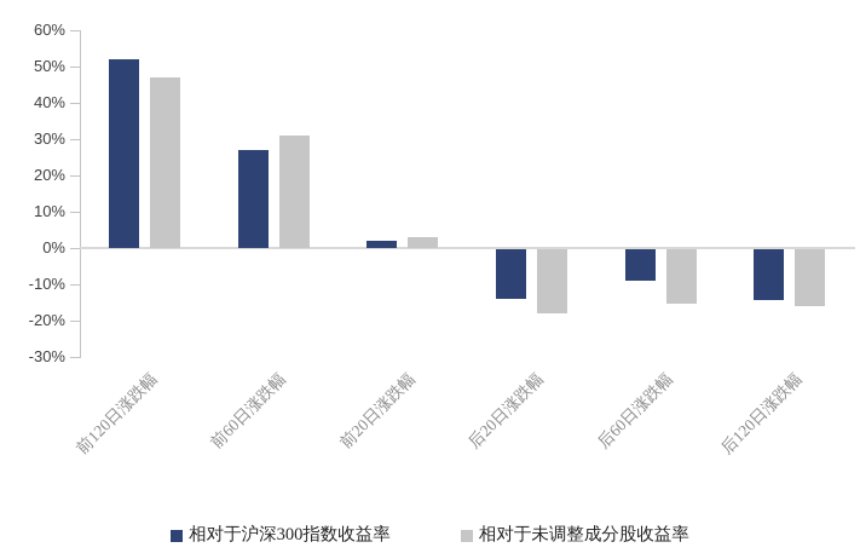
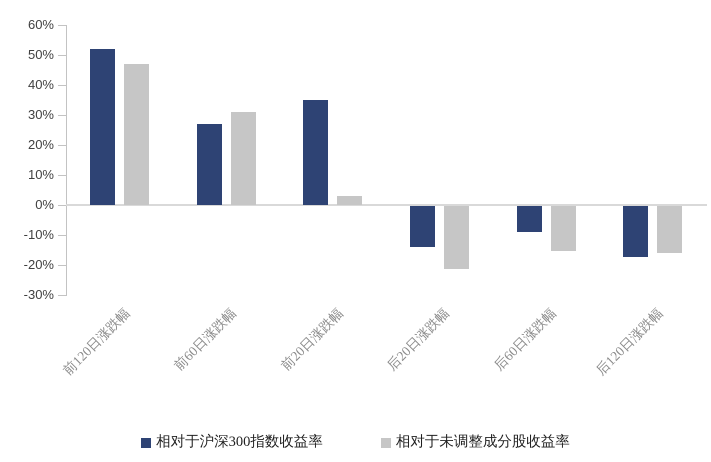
相对于沪深300指数收益率/前20日涨跌幅: 2% -> 35%
相对于未调整成分股收益率/后20日涨跌幅: -18% -> -21%
相对于沪深300指数收益率/后120日涨跌幅: -14% -> -17%
